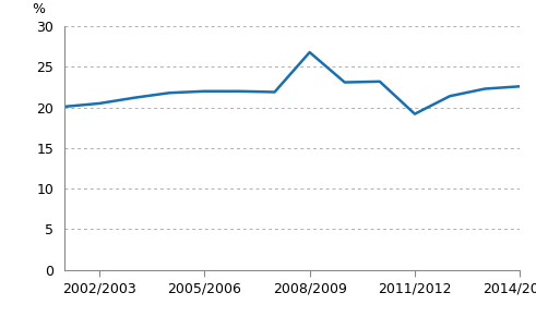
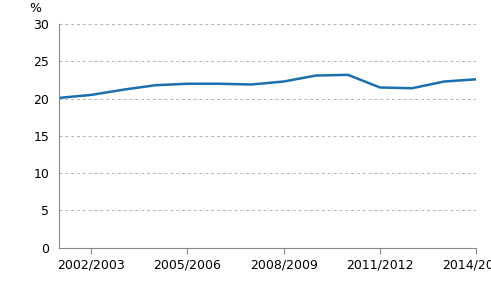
2008/2009: 26.8 -> 22.3
2011/2012: 19.2 -> 21.5
